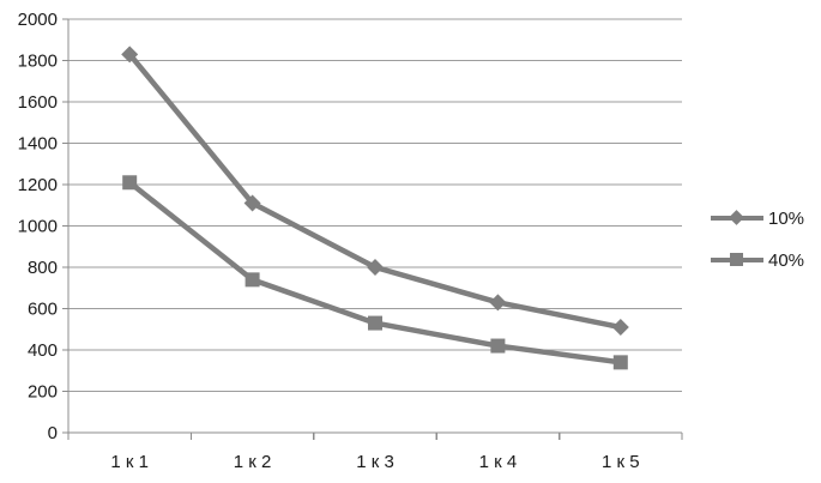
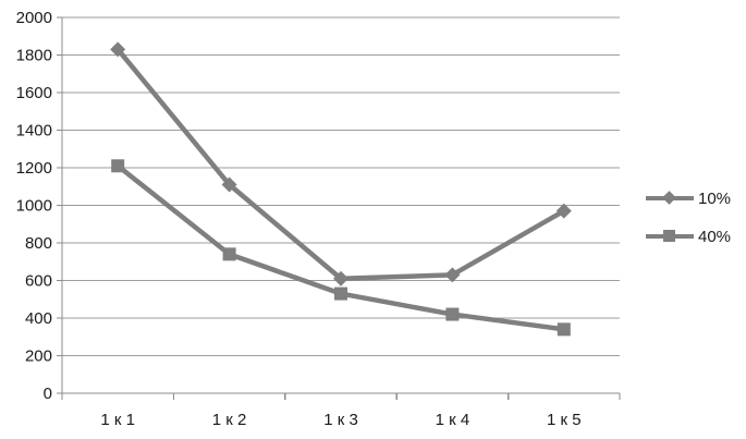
10%/1 к 3: 800 -> 610
10%/1 к 5: 510 -> 970
